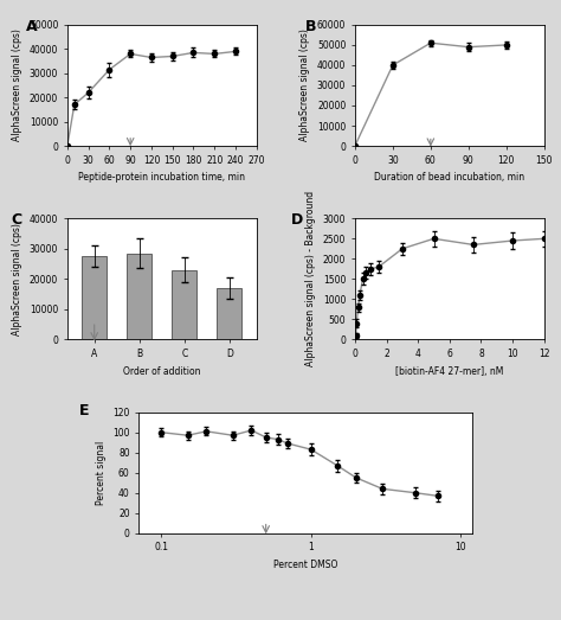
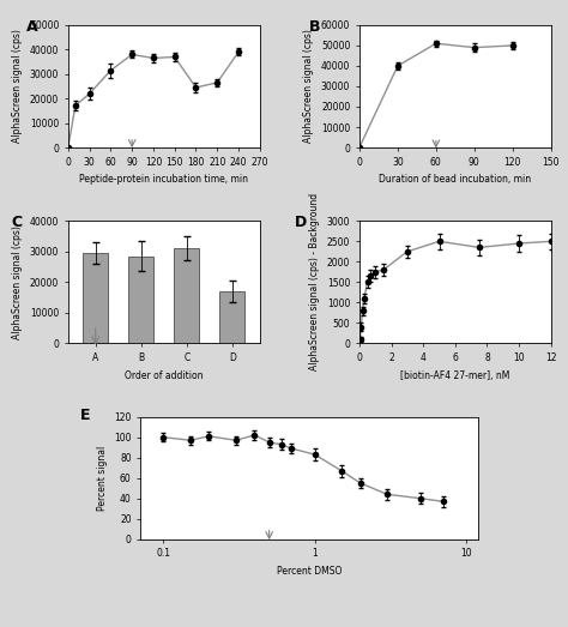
180: 38500 -> 24500
210: 38000 -> 26500
A: 27500 -> 29500
C: 23000 -> 31000
